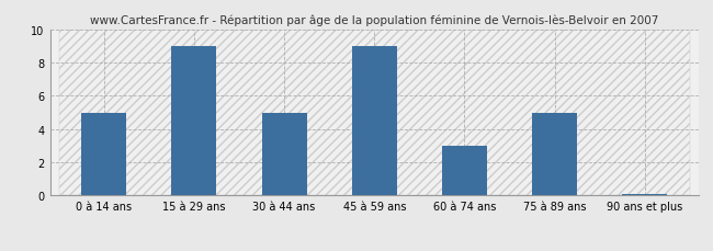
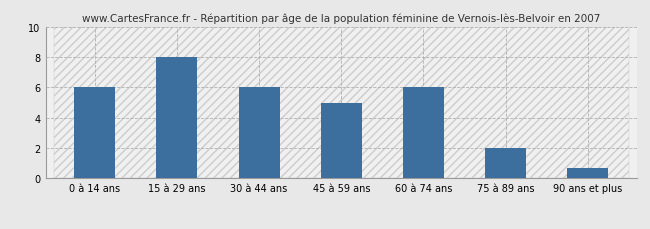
0 à 14 ans: 5.0 -> 6.0
15 à 29 ans: 9.0 -> 8.0
30 à 44 ans: 5.0 -> 6.0
45 à 59 ans: 9.0 -> 5.0
60 à 74 ans: 3.0 -> 6.0
75 à 89 ans: 5.0 -> 2.0
90 ans et plus: 0.1 -> 0.7
